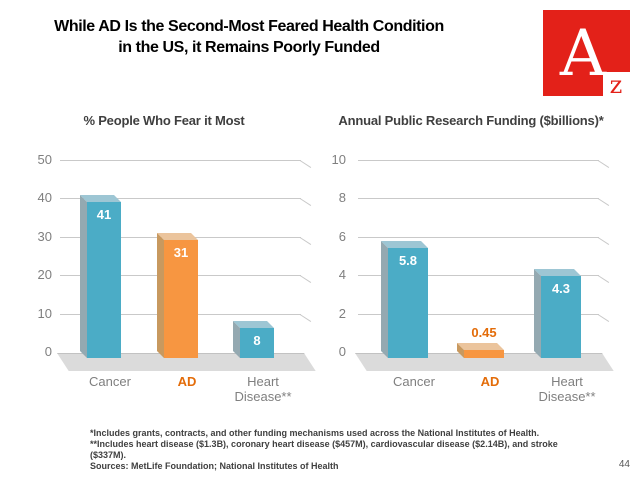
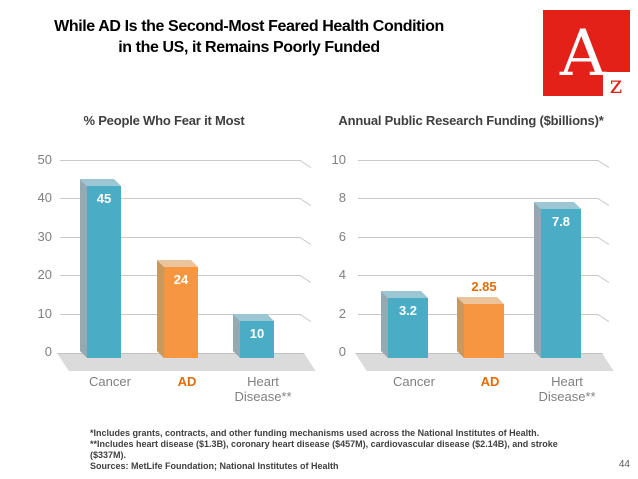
% People Who Fear it Most/Cancer: 41 -> 45
% People Who Fear it Most/AD: 31 -> 24
% People Who Fear it Most/Heart Disease**: 8 -> 10
Annual Public Research Funding ($billions)*/Cancer: 5.8 -> 3.2
Annual Public Research Funding ($billions)*/AD: 0.45 -> 2.85
Annual Public Research Funding ($billions)*/Heart Disease**: 4.3 -> 7.8
